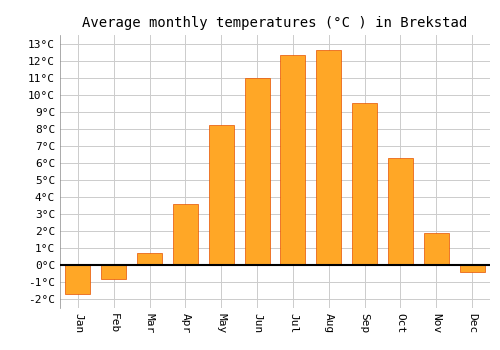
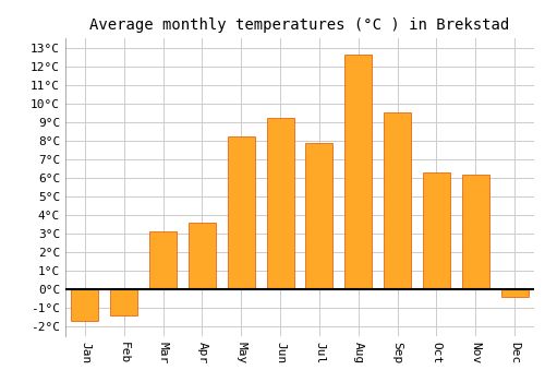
Feb: -0.8°C -> -1.4°C
Mar: 0.7°C -> 3.1°C
Jun: 11.0°C -> 9.2°C
Jul: 12.3°C -> 7.9°C
Nov: 1.9°C -> 6.2°C
